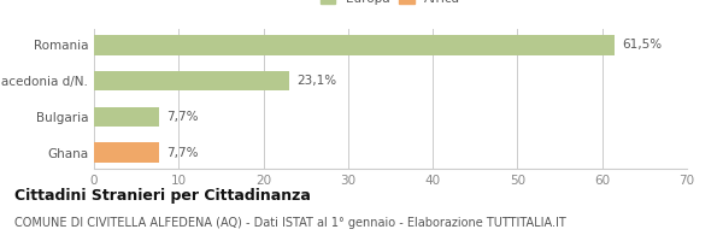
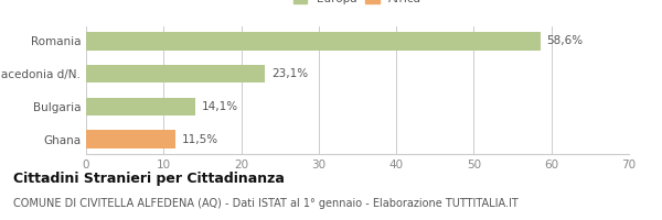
Romania: 61,5% -> 58,6%
Bulgaria: 7,7% -> 14,1%
Ghana: 7,7% -> 11,5%
